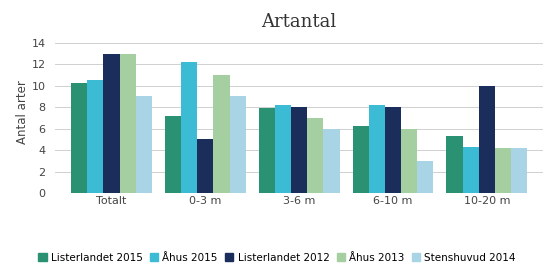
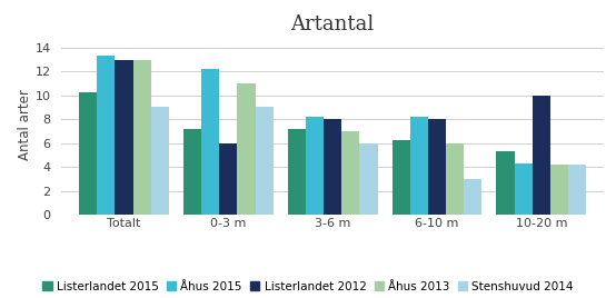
Åhus 2015/Totalt: 10.5 -> 13.3
Listerlandet 2012/0-3 m: 5 -> 6
Listerlandet 2015/3-6 m: 7.9 -> 7.2
